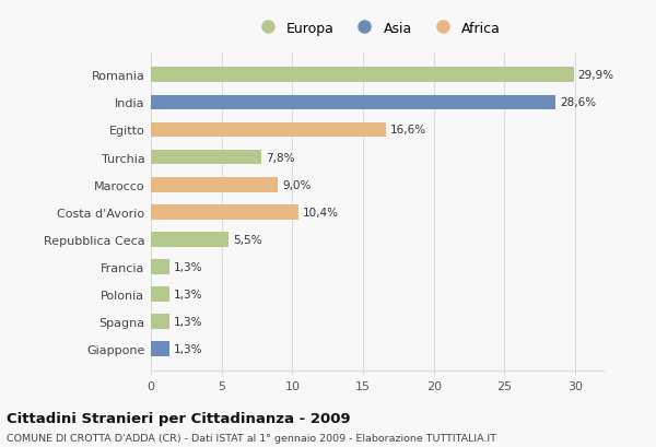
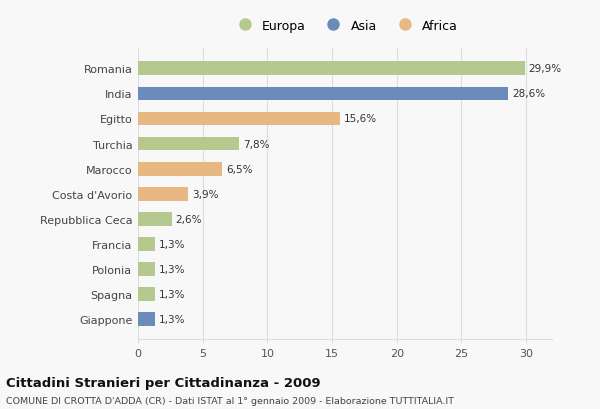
Egitto: 16,6% -> 15,6%
Marocco: 9,0% -> 6,5%
Costa d'Avorio: 10,4% -> 3,9%
Repubblica Ceca: 5,5% -> 2,6%
